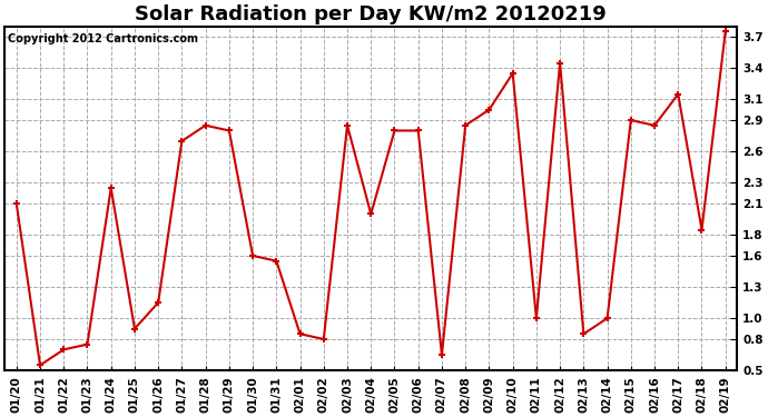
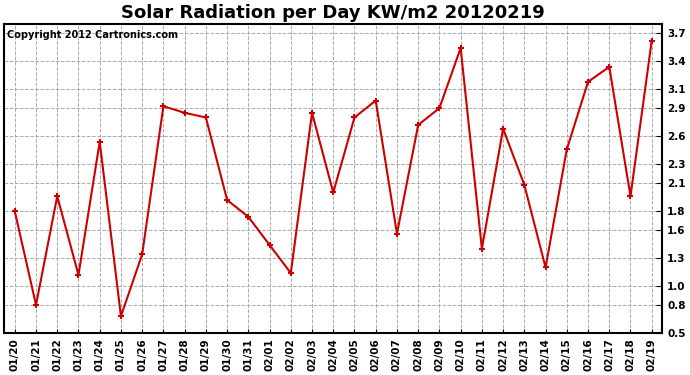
01/20: 2.10 -> 1.80
01/21: 0.55 -> 0.80
01/22: 0.70 -> 1.96
01/23: 0.75 -> 1.12
01/24: 2.25 -> 2.54
01/25: 0.90 -> 0.68
01/26: 1.15 -> 1.34
01/27: 2.70 -> 2.92
01/30: 1.60 -> 1.92
01/31: 1.55 -> 1.74
02/01: 0.85 -> 1.44
02/02: 0.80 -> 1.14
02/06: 2.80 -> 2.98
02/07: 0.65 -> 1.56
02/08: 2.85 -> 2.72
02/09: 3.00 -> 2.90
02/10: 3.35 -> 3.54
02/11: 1.00 -> 1.40
02/12: 3.45 -> 2.68
02/13: 0.85 -> 2.08
02/14: 1.00 -> 1.20
02/15: 2.90 -> 2.46
02/16: 2.85 -> 3.18
02/17: 3.15 -> 3.34
02/18: 1.85 -> 1.96
02/19: 3.75 -> 3.62
